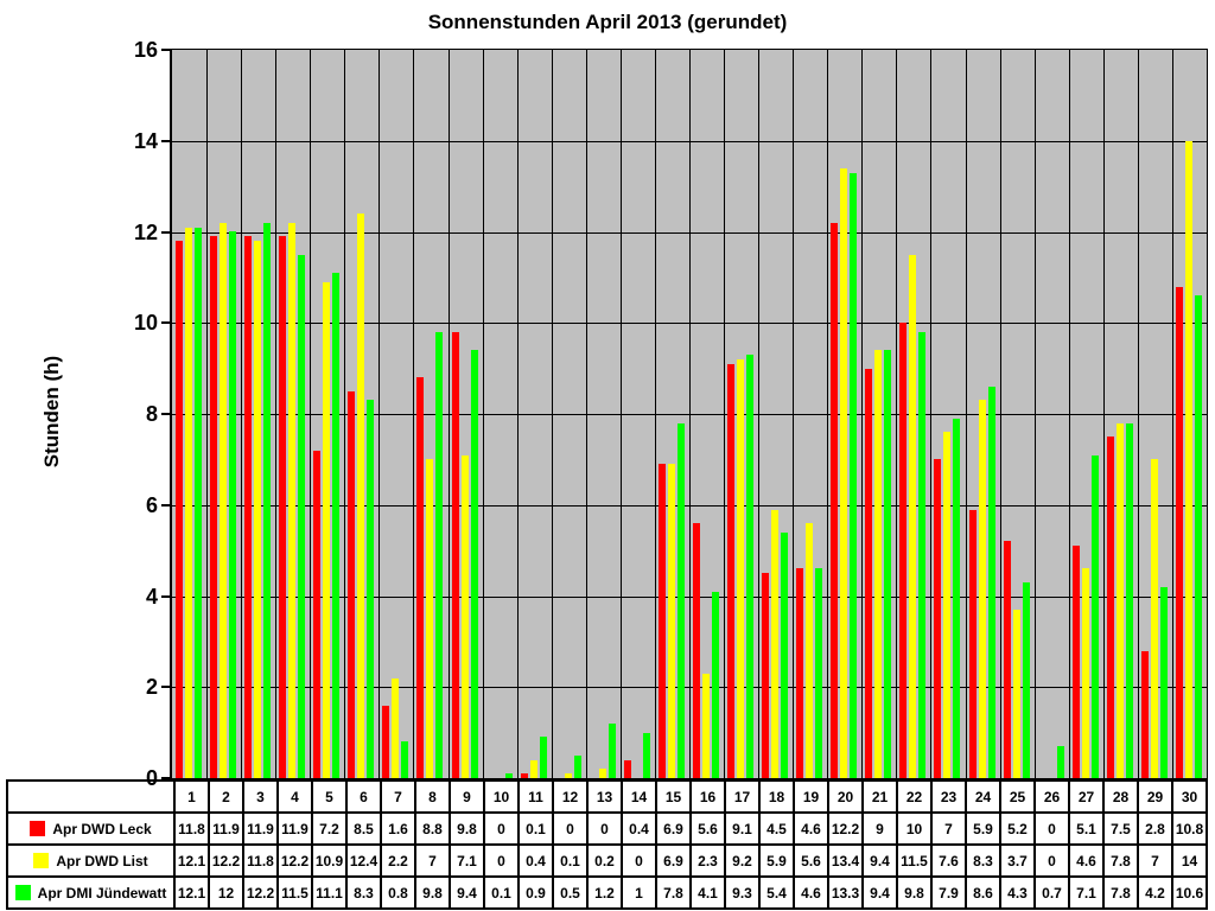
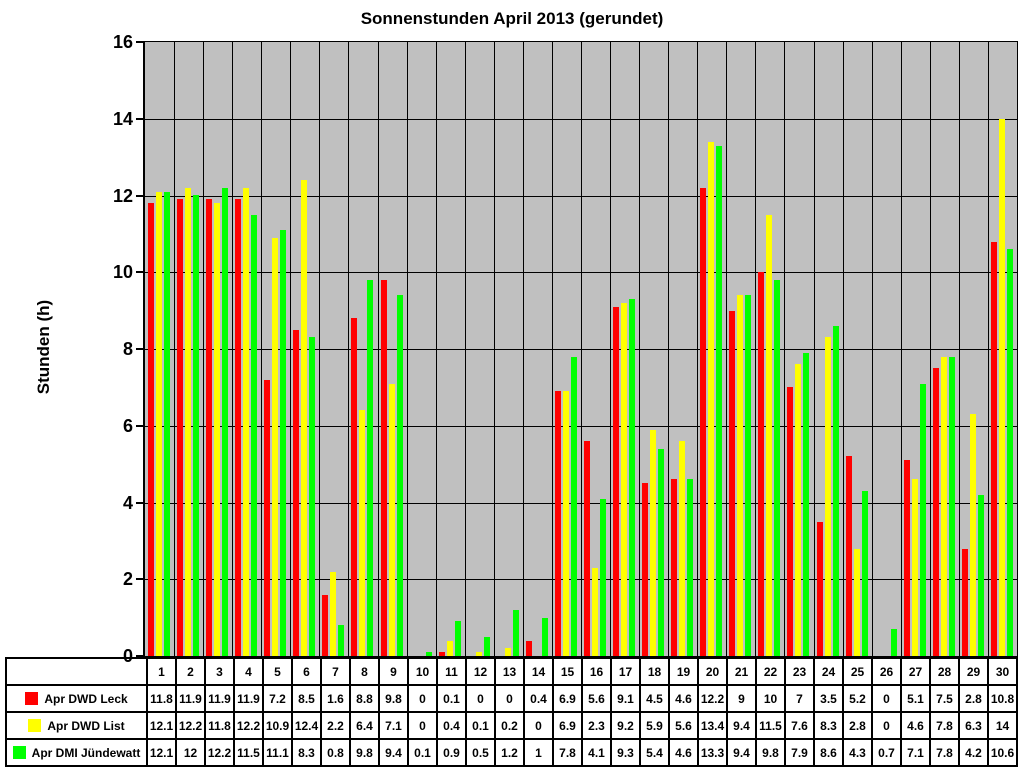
Apr DWD List/8: 7 -> 6.4
Apr DWD Leck/24: 5.9 -> 3.5
Apr DWD List/25: 3.7 -> 2.8
Apr DWD List/29: 7 -> 6.3
